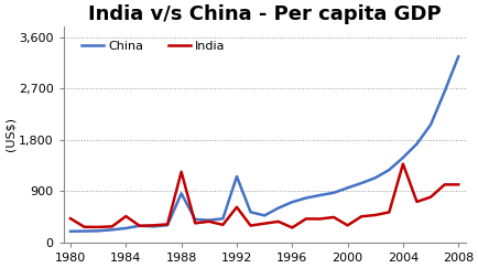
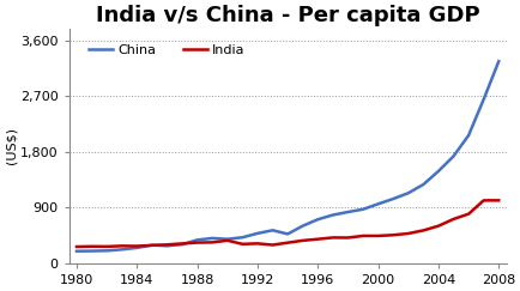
India/1980: 420 -> 270
India/1984: 460 -> 280
China/1988: 860 -> 380
India/1988: 1,240 -> 330
China/1992: 1,160 -> 480
India/1992: 620 -> 320
India/1996: 260 -> 390
India/2000: 300 -> 440
India/2004: 1,380 -> 600
